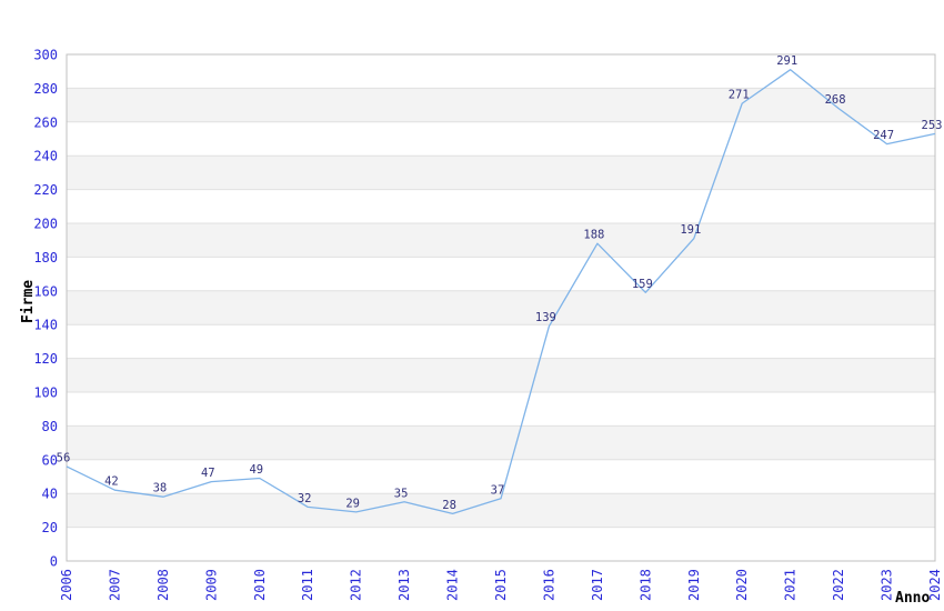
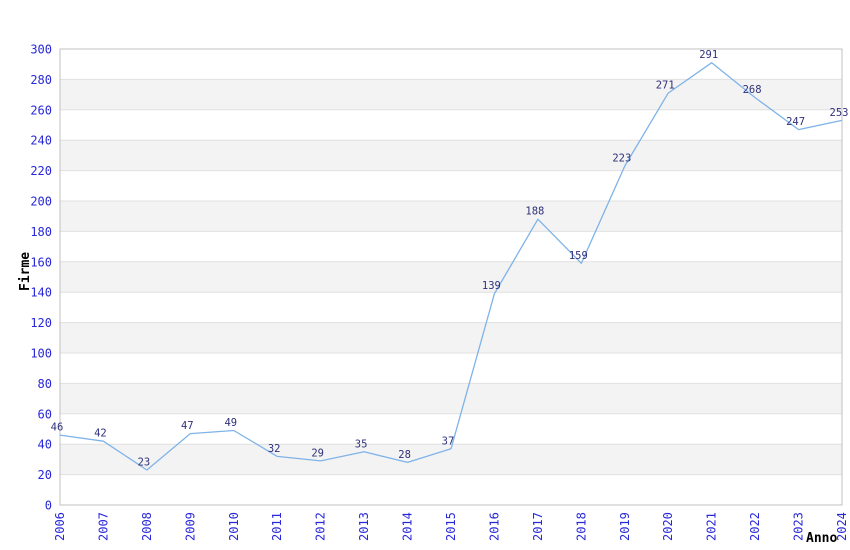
2006: 56 -> 46
2008: 38 -> 23
2019: 191 -> 223
